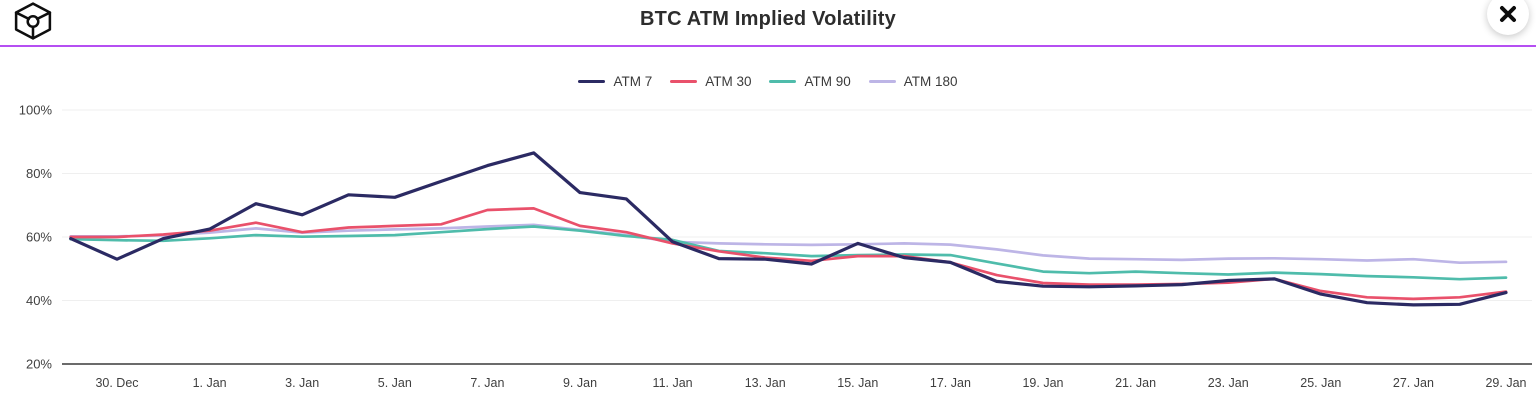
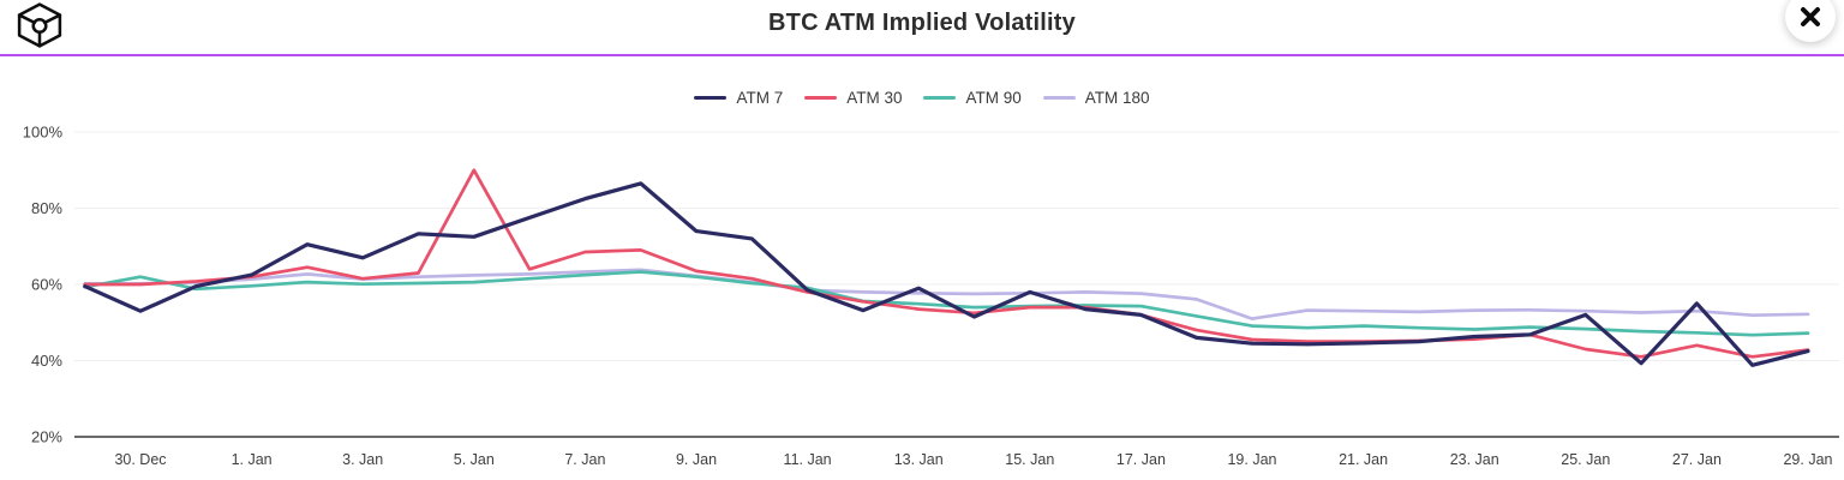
ATM 90/30. Dec: 59% -> 62%
ATM 30/5. Jan: 64% -> 90%
ATM 7/13. Jan: 53% -> 59%
ATM 180/19. Jan: 54% -> 51%
ATM 7/25. Jan: 42% -> 52%
ATM 7/27. Jan: 39% -> 55%
ATM 30/27. Jan: 40% -> 44%
